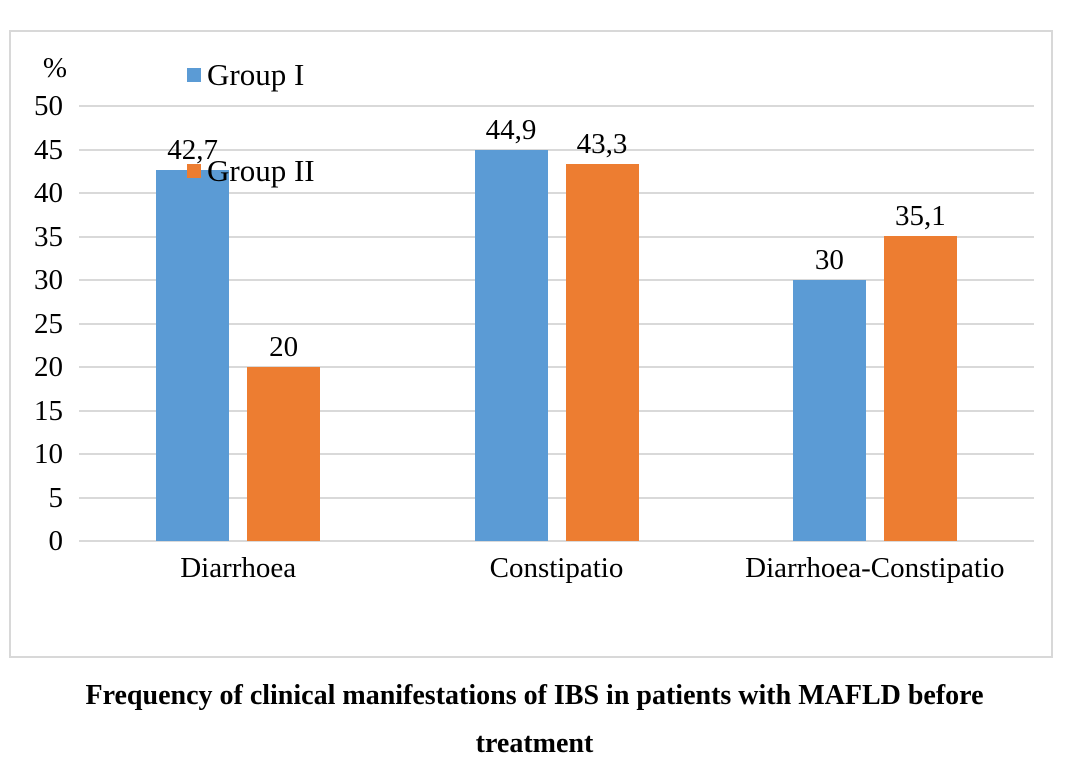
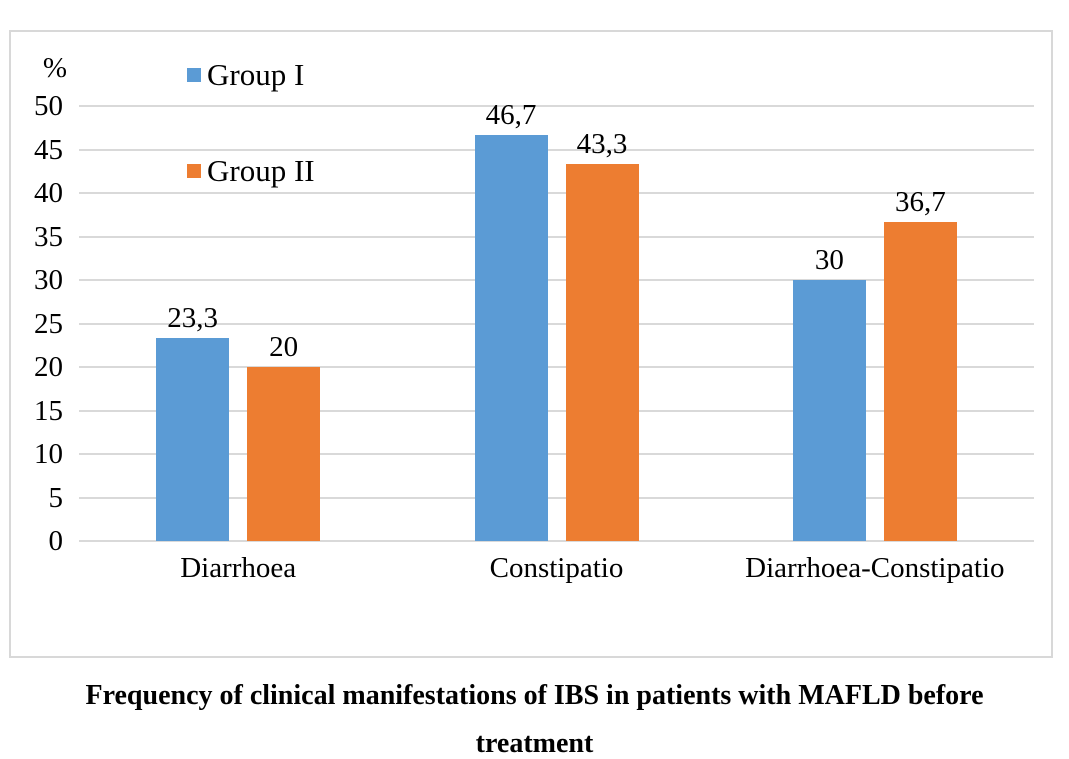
Group I/Diarrhoea: 42,7 -> 23,3
Group I/Constipatio: 44,9 -> 46,7
Group II/Diarrhoea-Constipatio: 35,1 -> 36,7
